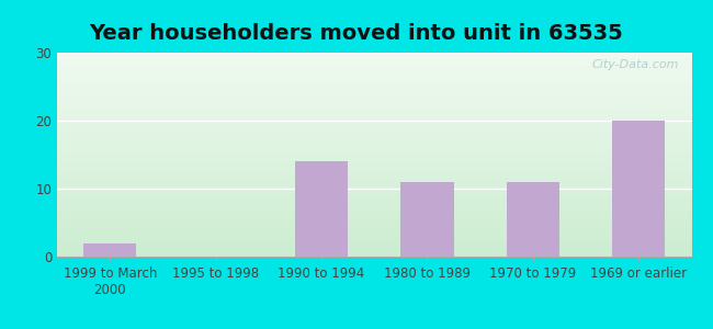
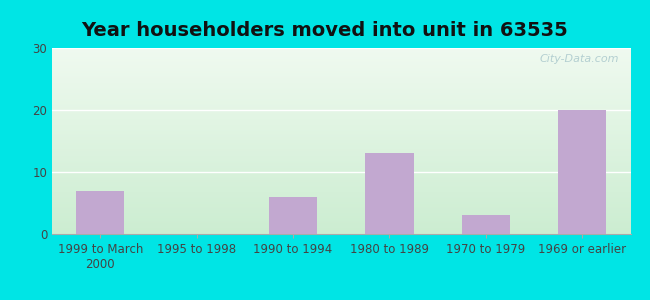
1999 to March 2000: 2 -> 7
1990 to 1994: 14 -> 6
1980 to 1989: 11 -> 13
1970 to 1979: 11 -> 3
